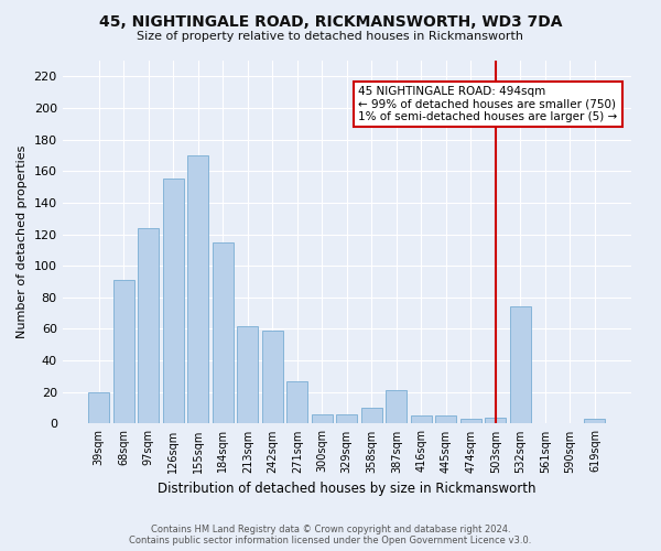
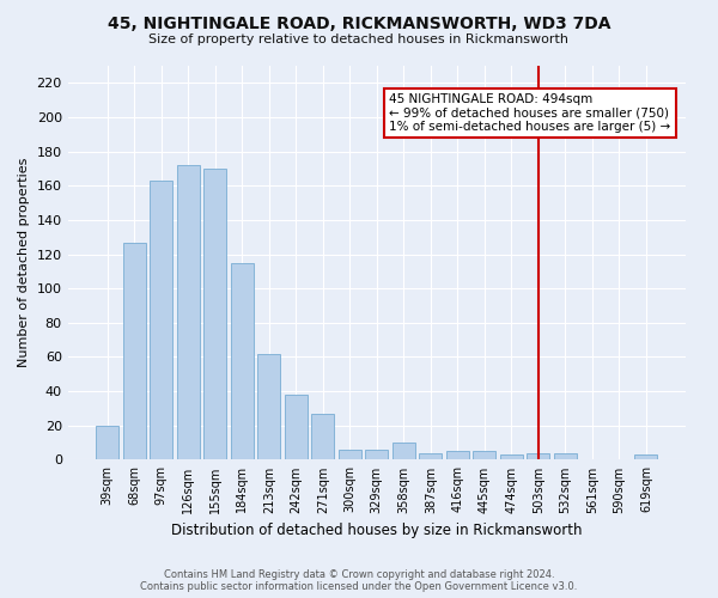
68sqm: 91 -> 127
97sqm: 124 -> 163
126sqm: 155 -> 172
242sqm: 59 -> 38
387sqm: 21 -> 4
532sqm: 74 -> 4
